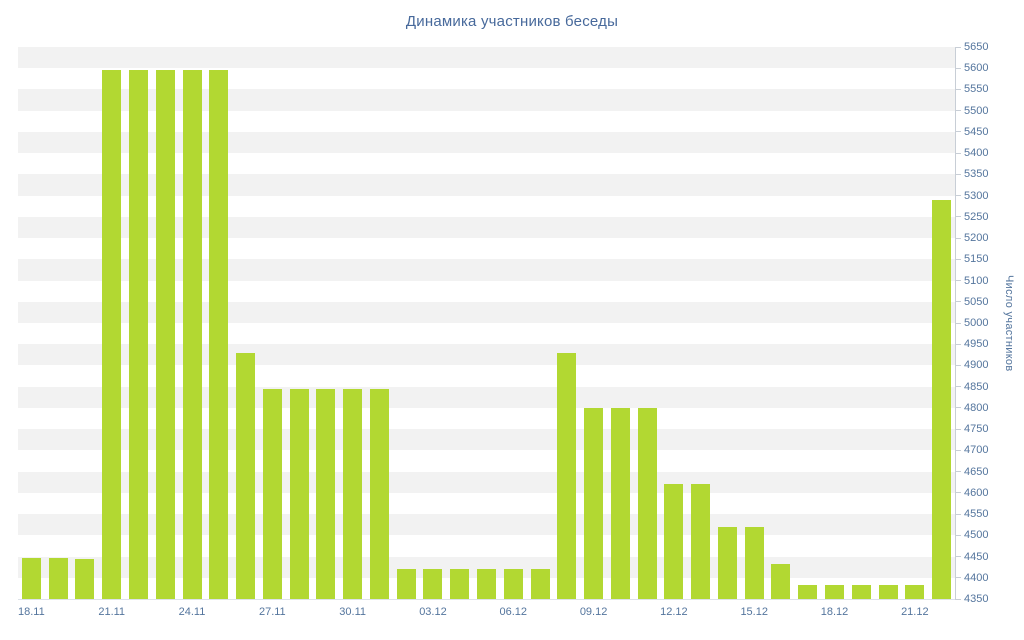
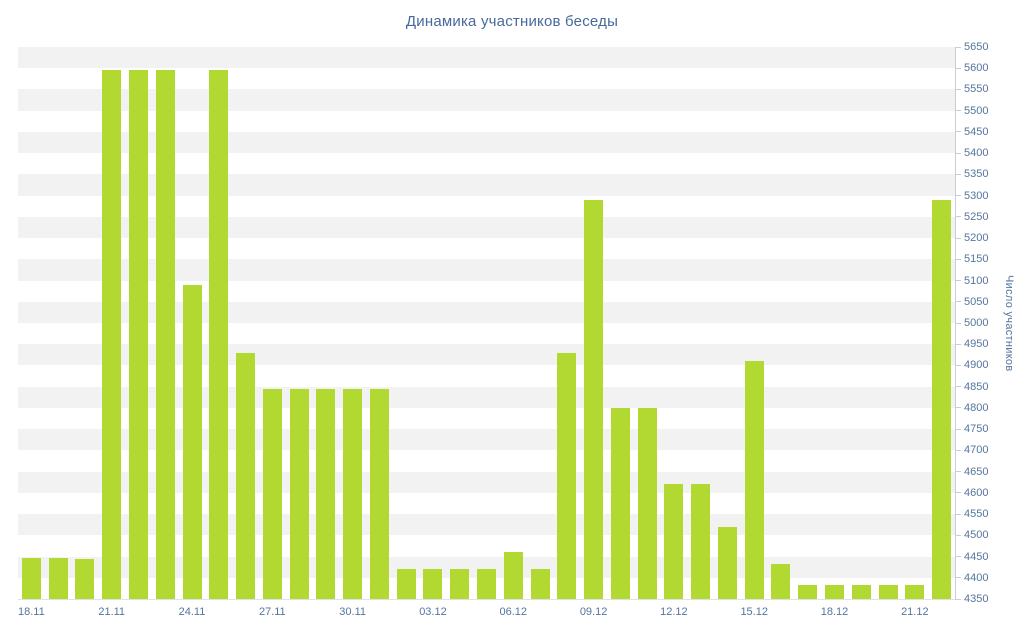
24.11: 5600 -> 5090
06.12: 4420 -> 4460
09.12: 4800 -> 5290
15.12: 4520 -> 4910
